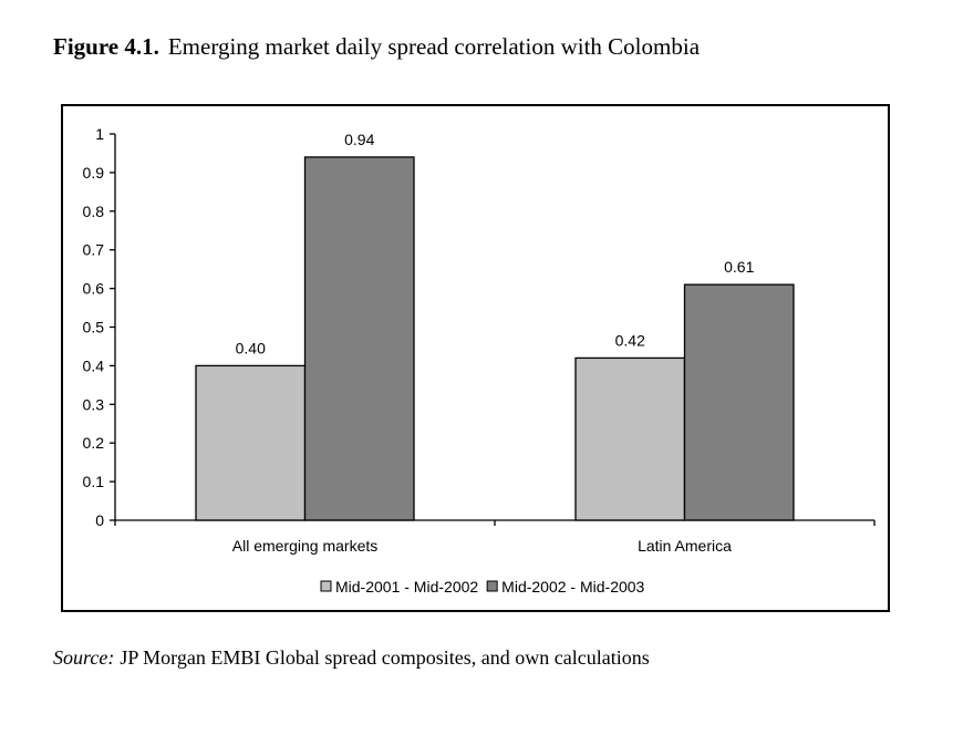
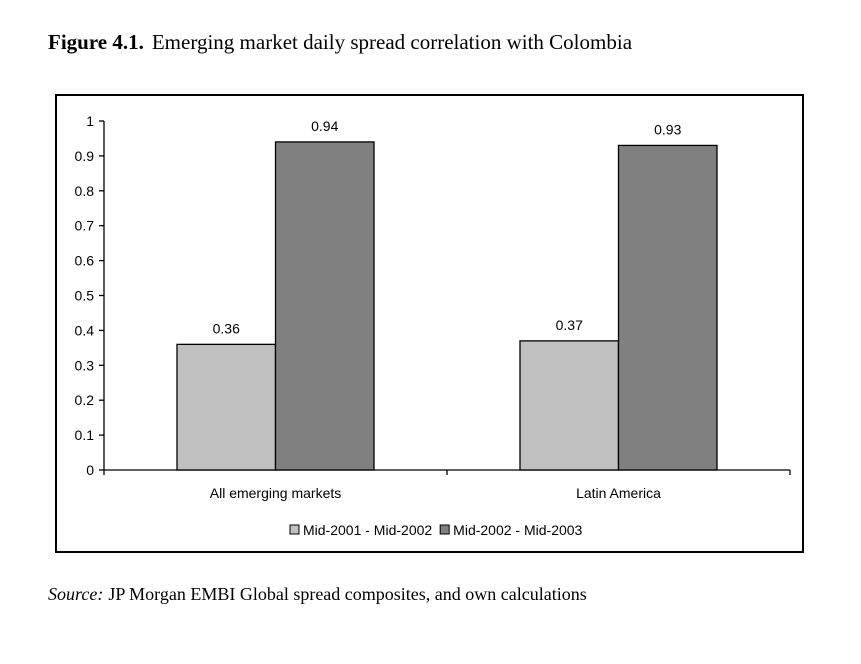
Mid-2001 - Mid-2002/All emerging markets: 0.40 -> 0.36
Mid-2001 - Mid-2002/Latin America: 0.42 -> 0.37
Mid-2002 - Mid-2003/Latin America: 0.61 -> 0.93
